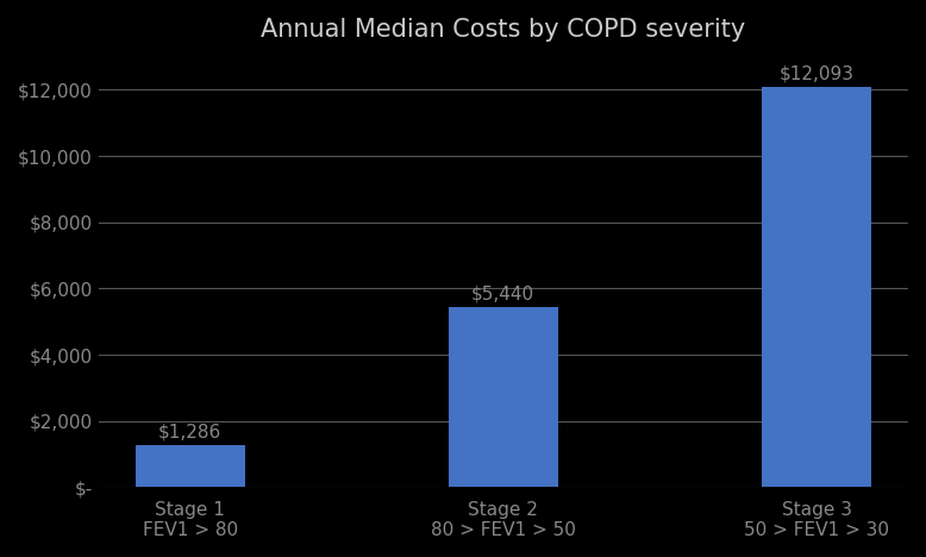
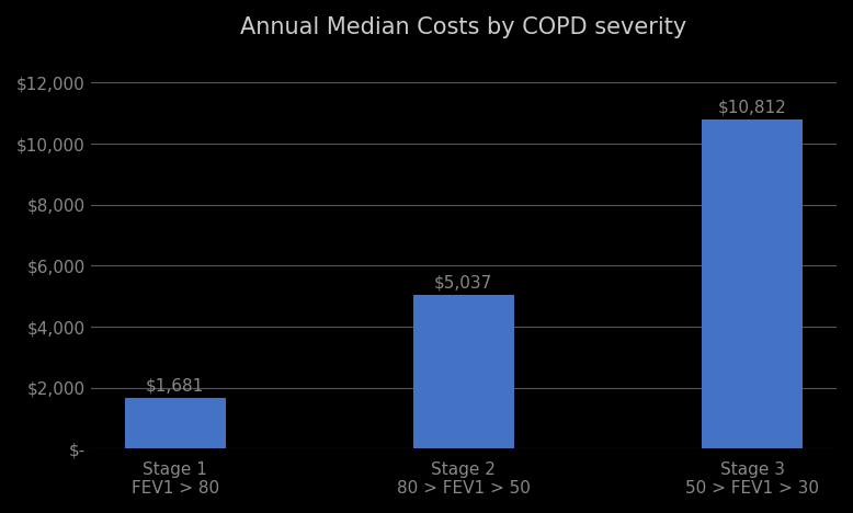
Stage 1 FEV1 > 80: $1,286 -> $1,681
Stage 2 80 > FEV1 > 50: $5,440 -> $5,037
Stage 3 50 > FEV1 > 30: $12,093 -> $10,812
